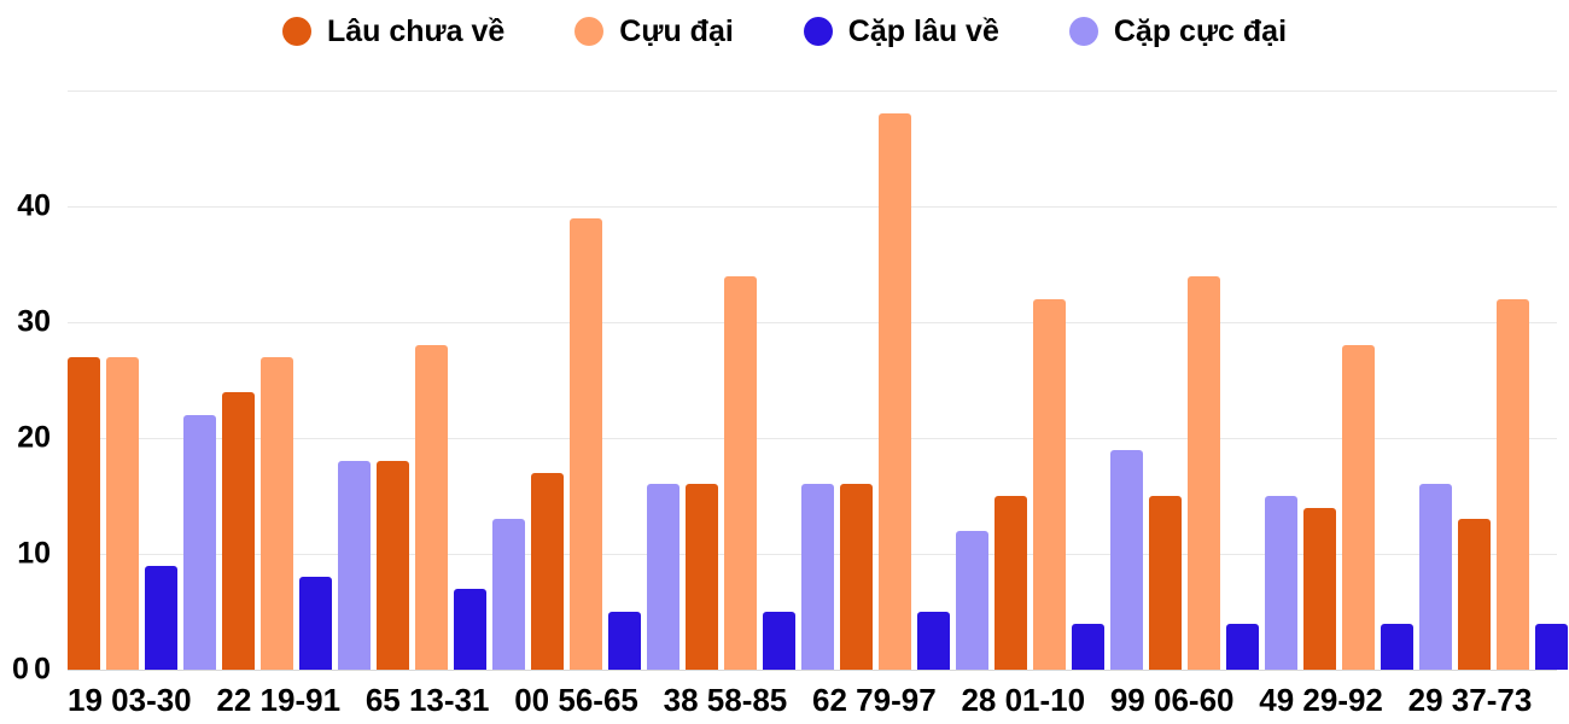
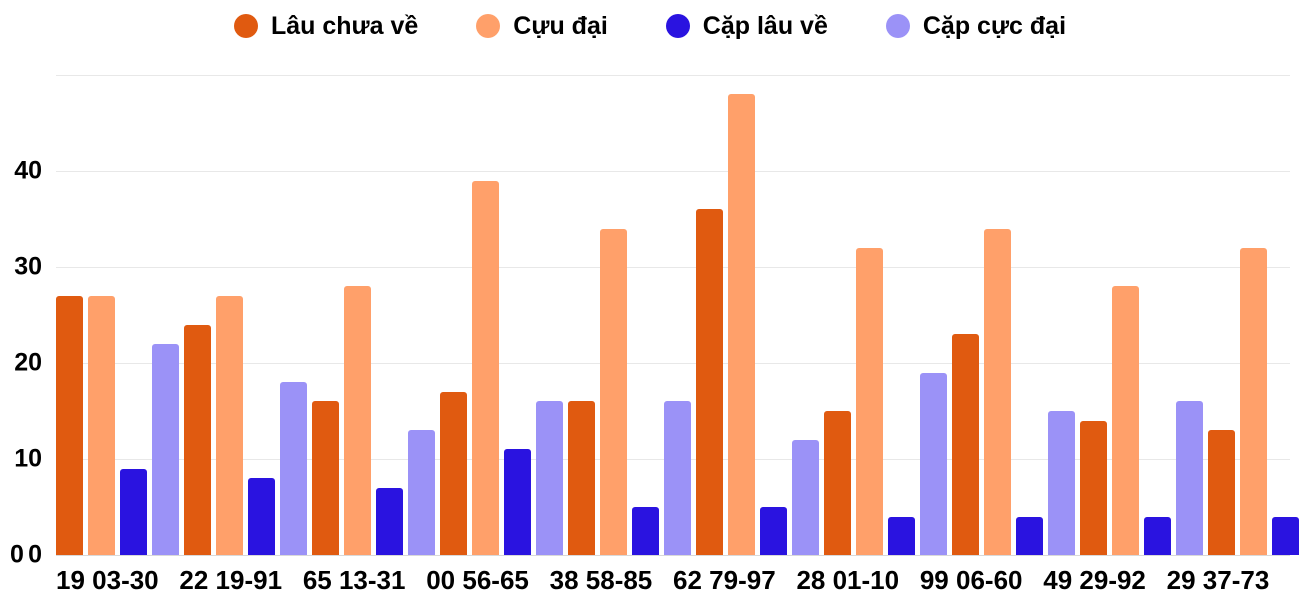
Lâu chưa về/65 13-31: 18 -> 16
Cặp lâu về/00 56-65: 5 -> 11
Lâu chưa về/62 79-97: 16 -> 36
Lâu chưa về/99 06-60: 15 -> 23
